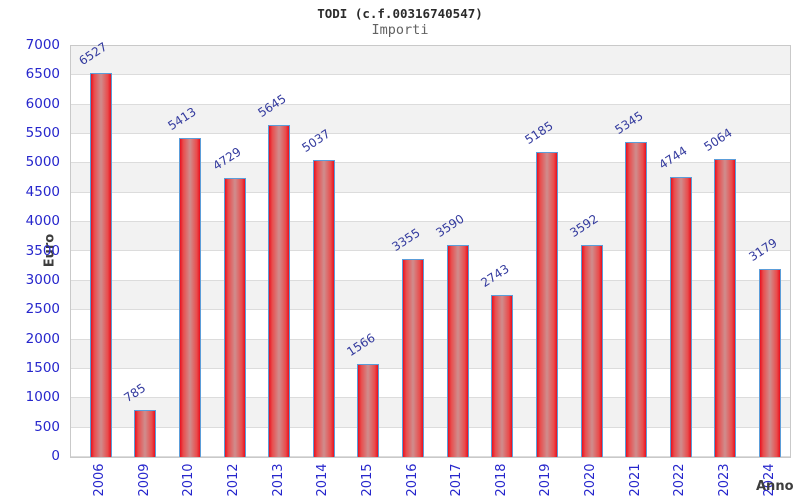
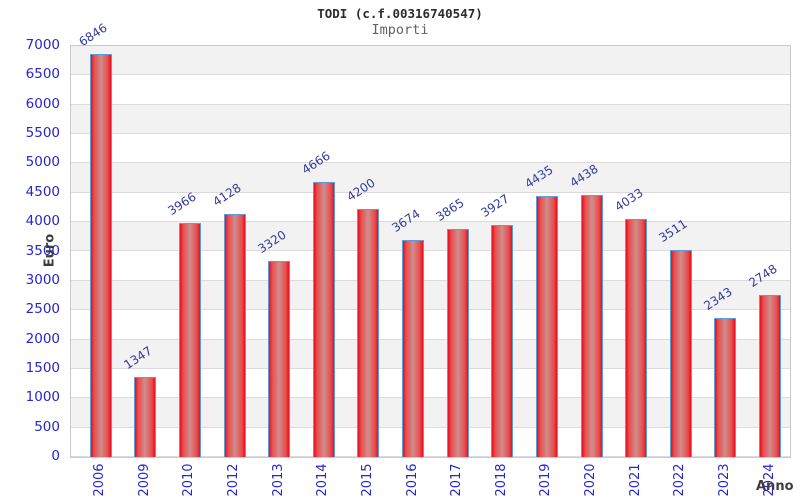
2006: 6527 -> 6846
2009: 785 -> 1347
2010: 5413 -> 3966
2012: 4729 -> 4128
2013: 5645 -> 3320
2014: 5037 -> 4666
2015: 1566 -> 4200
2016: 3355 -> 3674
2017: 3590 -> 3865
2018: 2743 -> 3927
2019: 5185 -> 4435
2020: 3592 -> 4438
2021: 5345 -> 4033
2022: 4744 -> 3511
2023: 5064 -> 2343
2024: 3179 -> 2748
